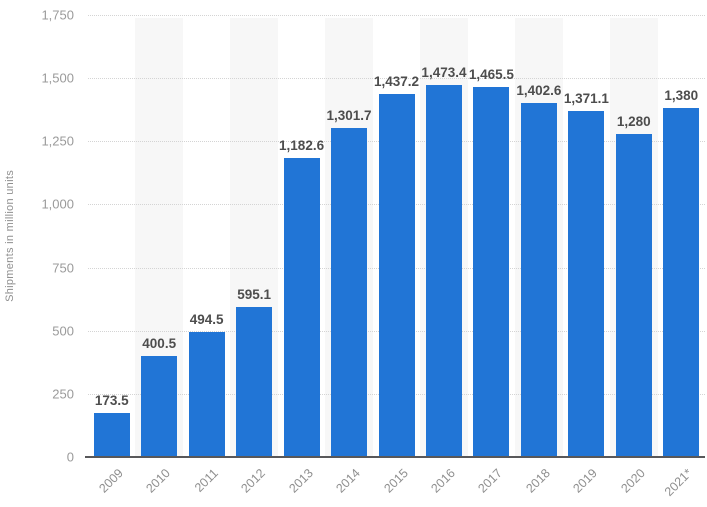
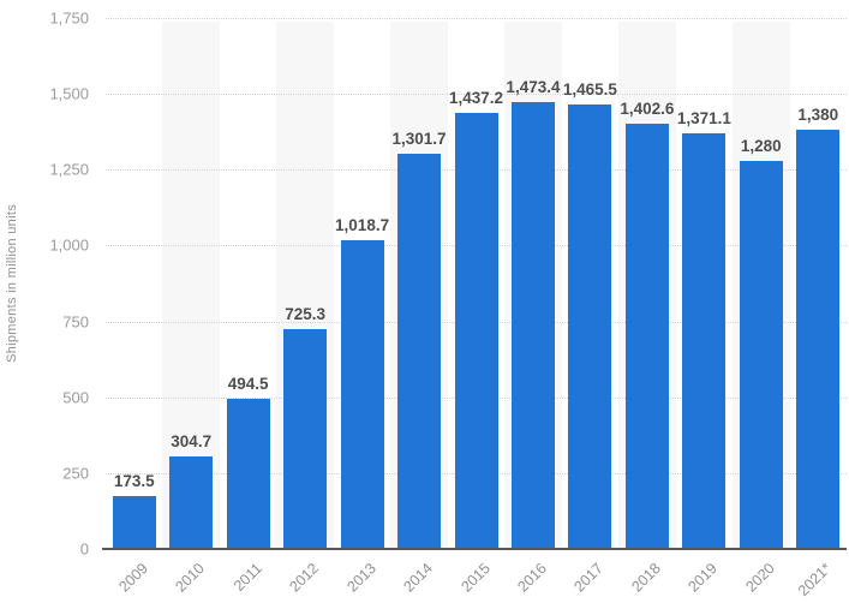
2010: 400.5 -> 304.7
2012: 595.1 -> 725.3
2013: 1,182.6 -> 1,018.7
